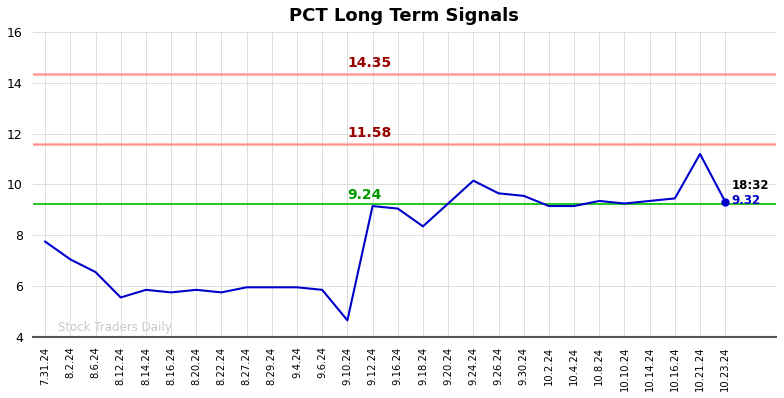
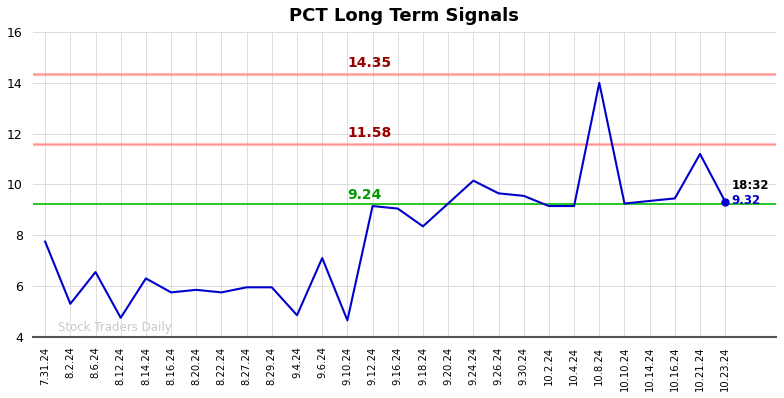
8.2.24: 7.05 -> 5.30
8.12.24: 5.55 -> 4.75
8.14.24: 5.85 -> 6.30
9.4.24: 5.95 -> 4.85
9.6.24: 5.85 -> 7.10
10.8.24: 9.35 -> 14.00
